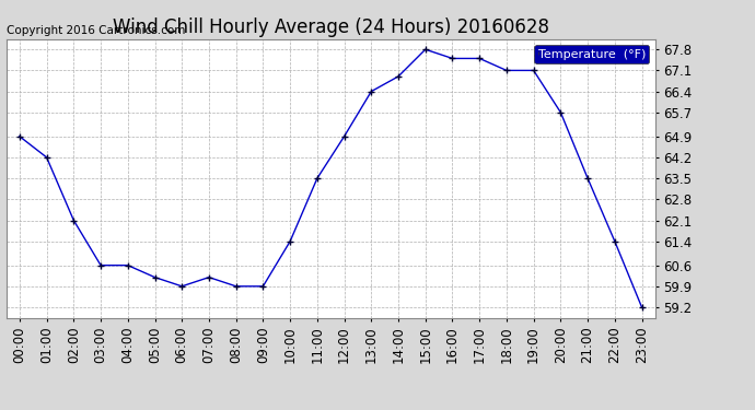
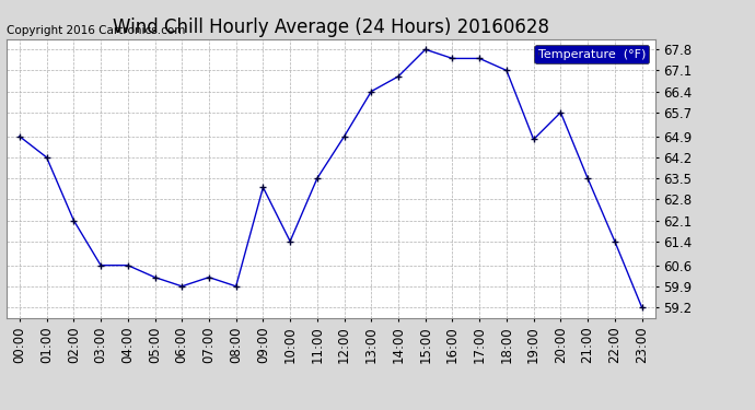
09:00: 59.9 -> 63.2
19:00: 67.1 -> 64.8
